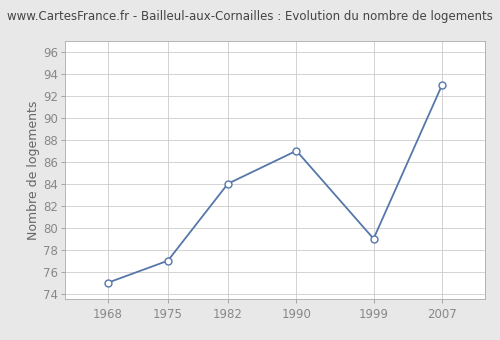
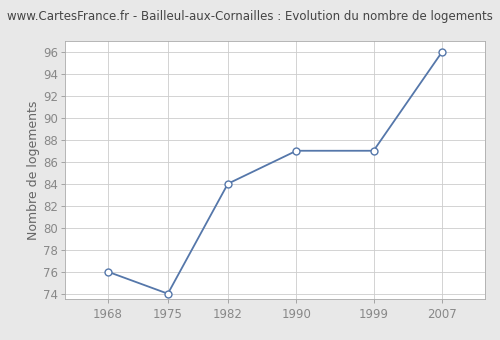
1968: 75 -> 76
1975: 77 -> 74
1999: 79 -> 87
2007: 93 -> 96
